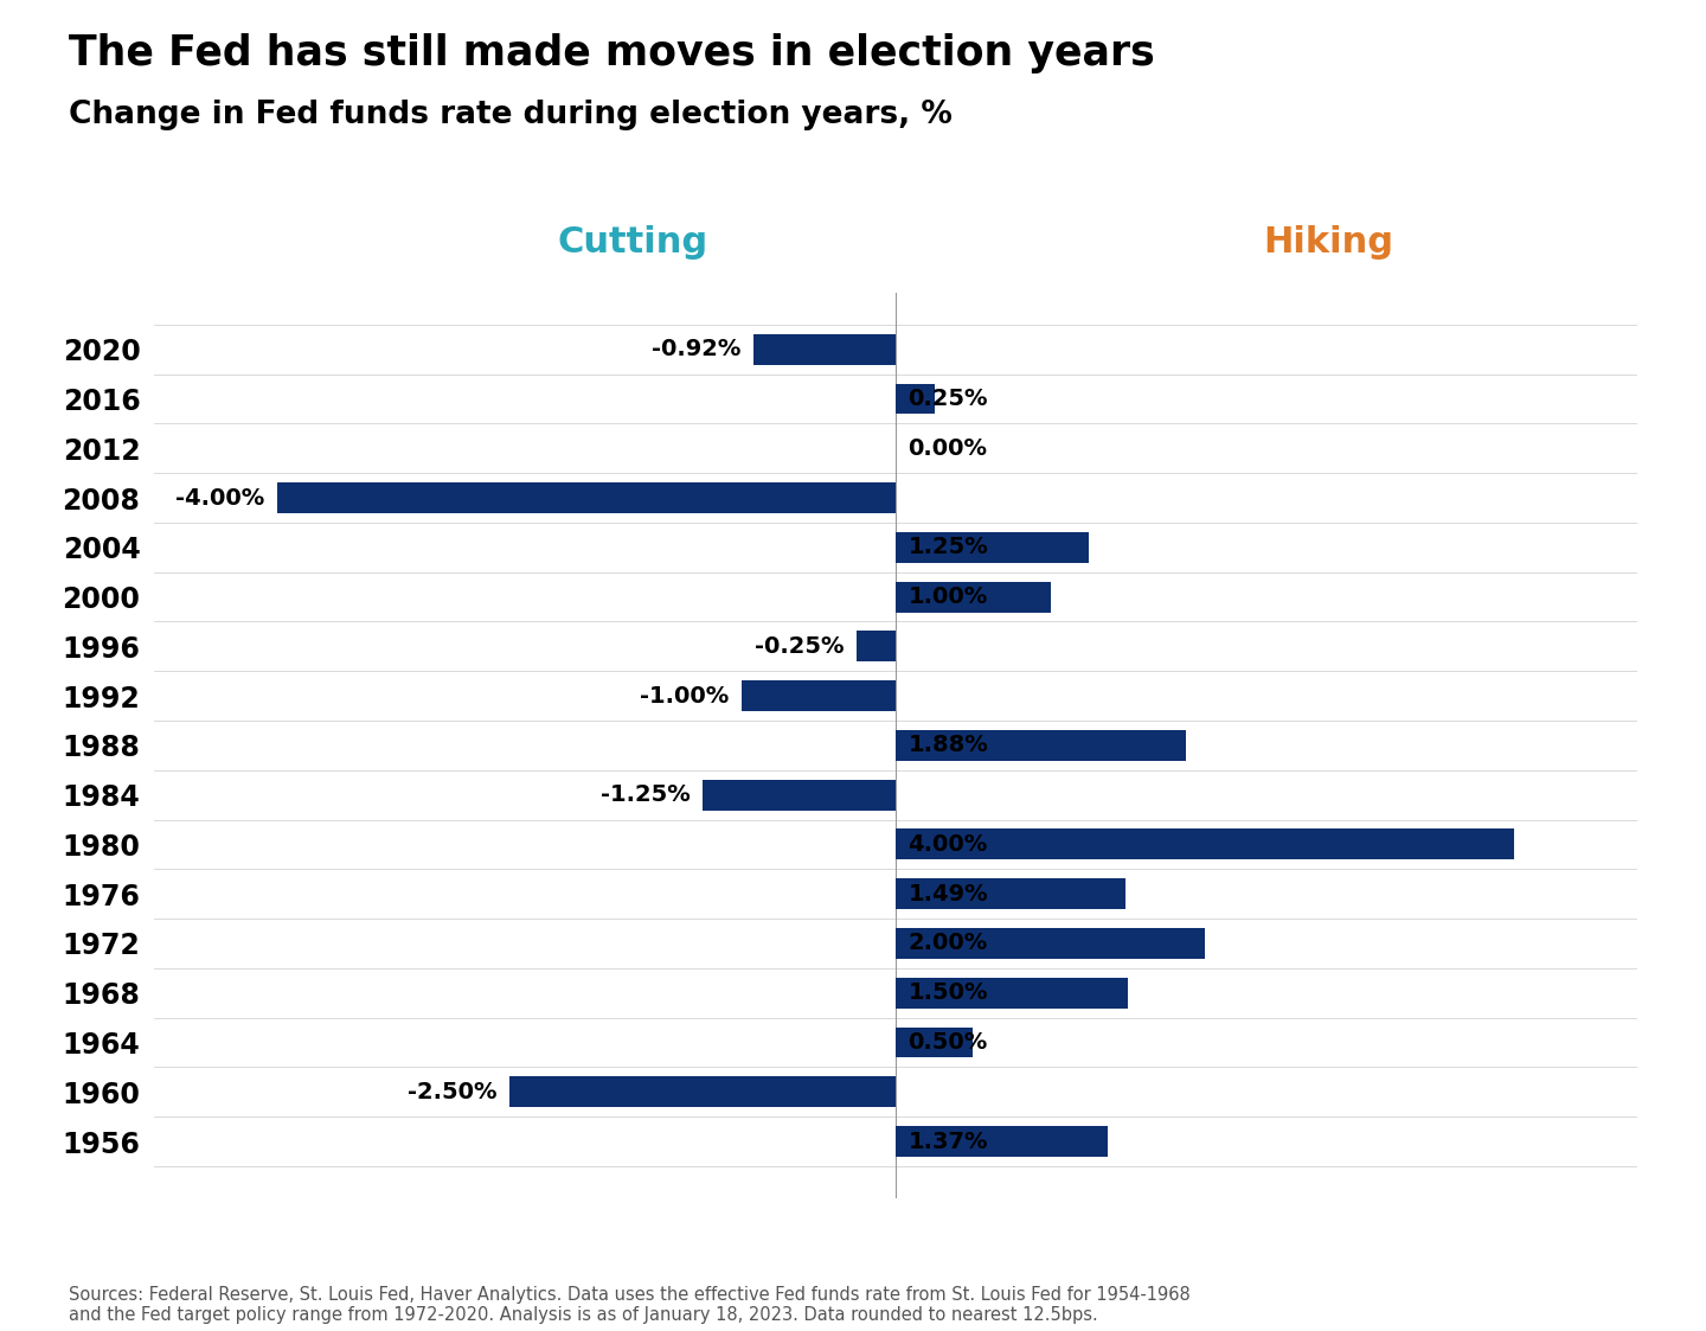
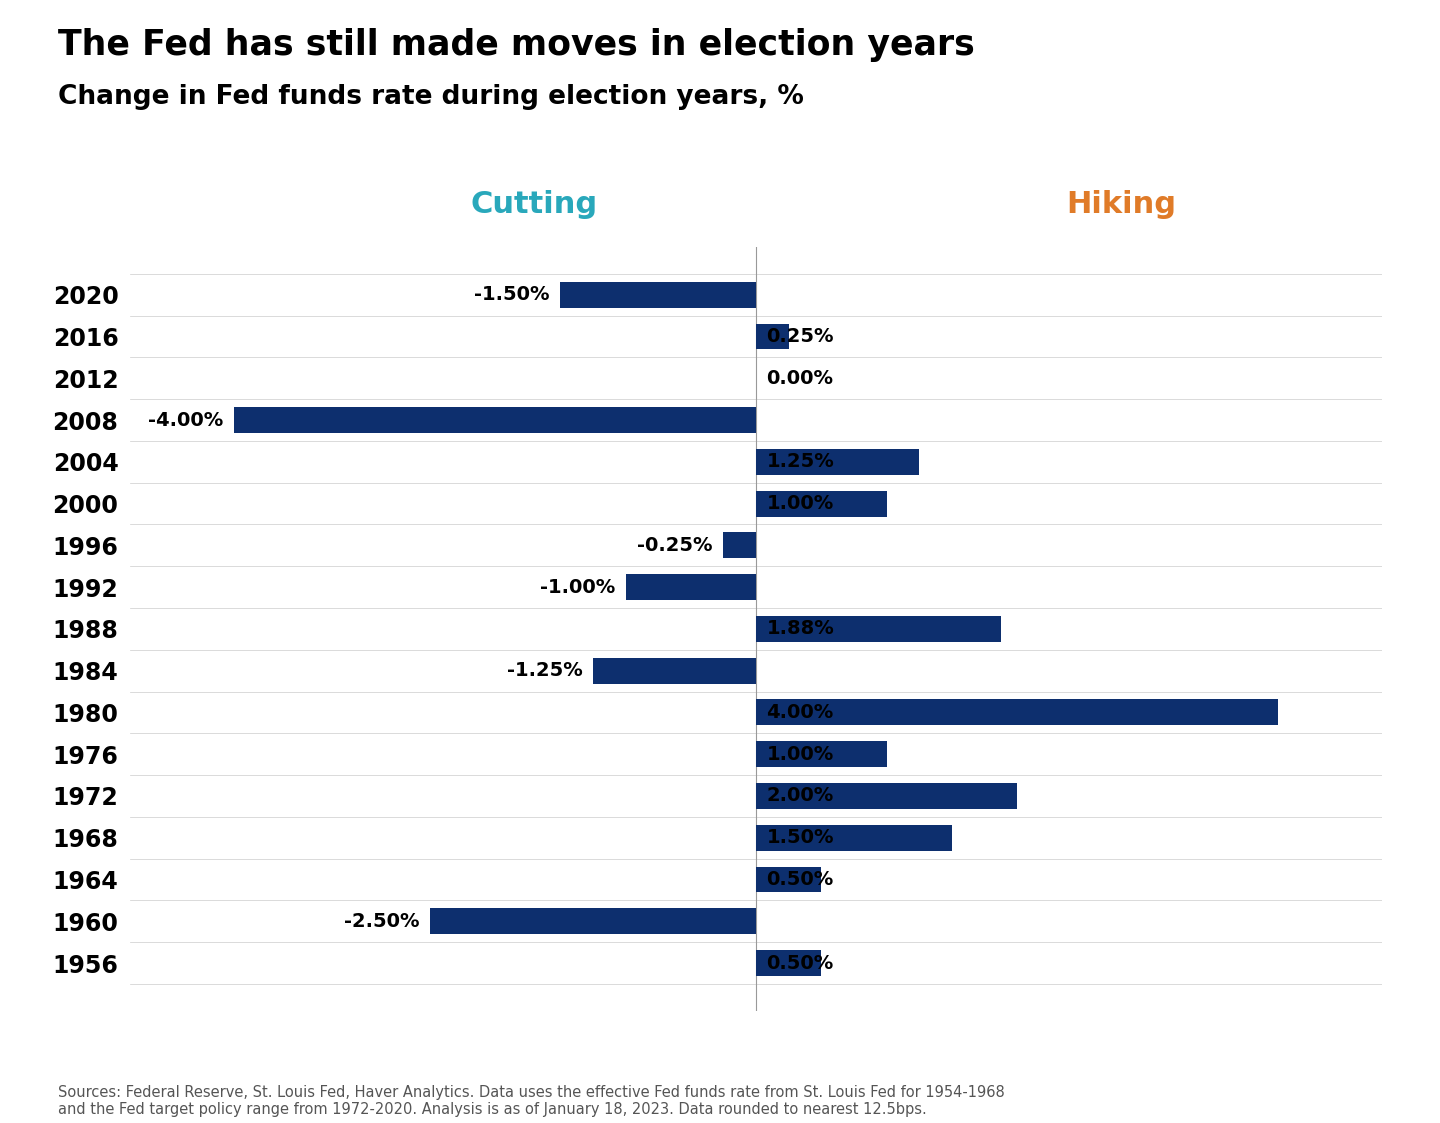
2020: -0.92% -> -1.50%
1976: 1.49% -> 1.00%
1956: 1.37% -> 0.50%
